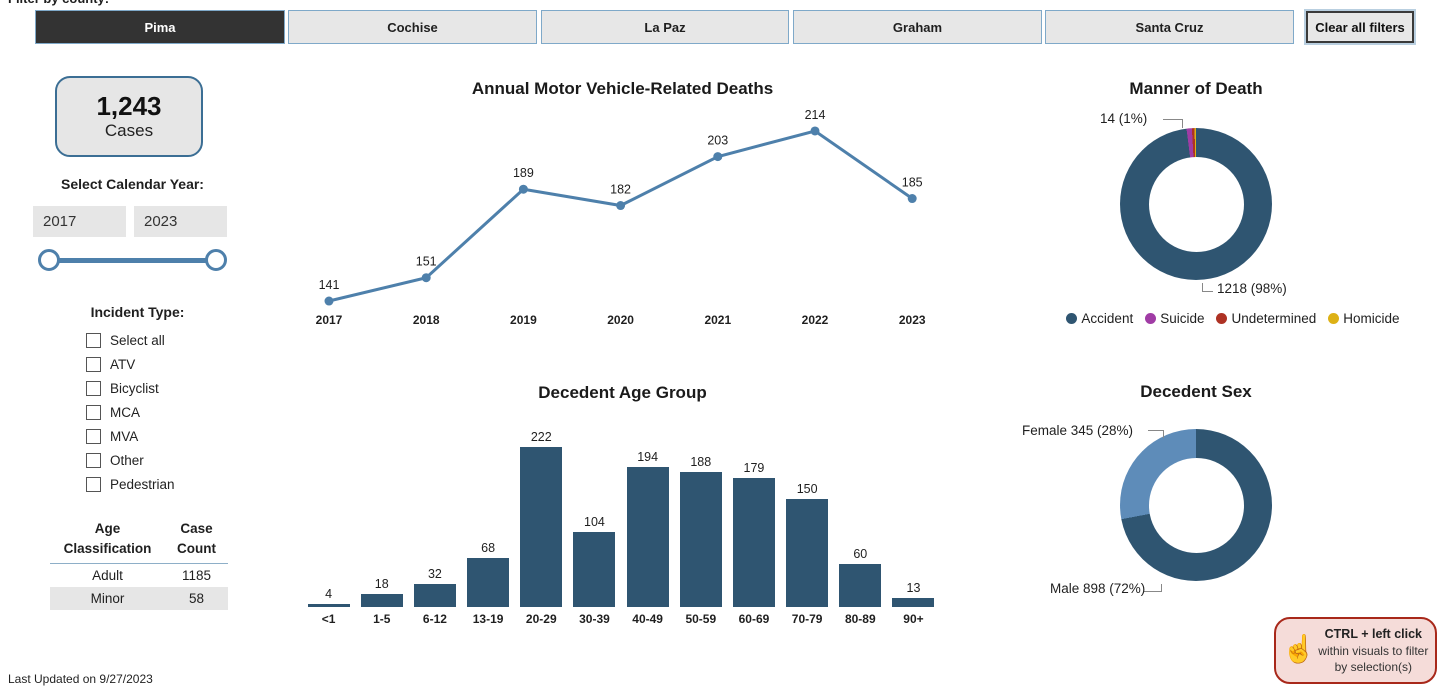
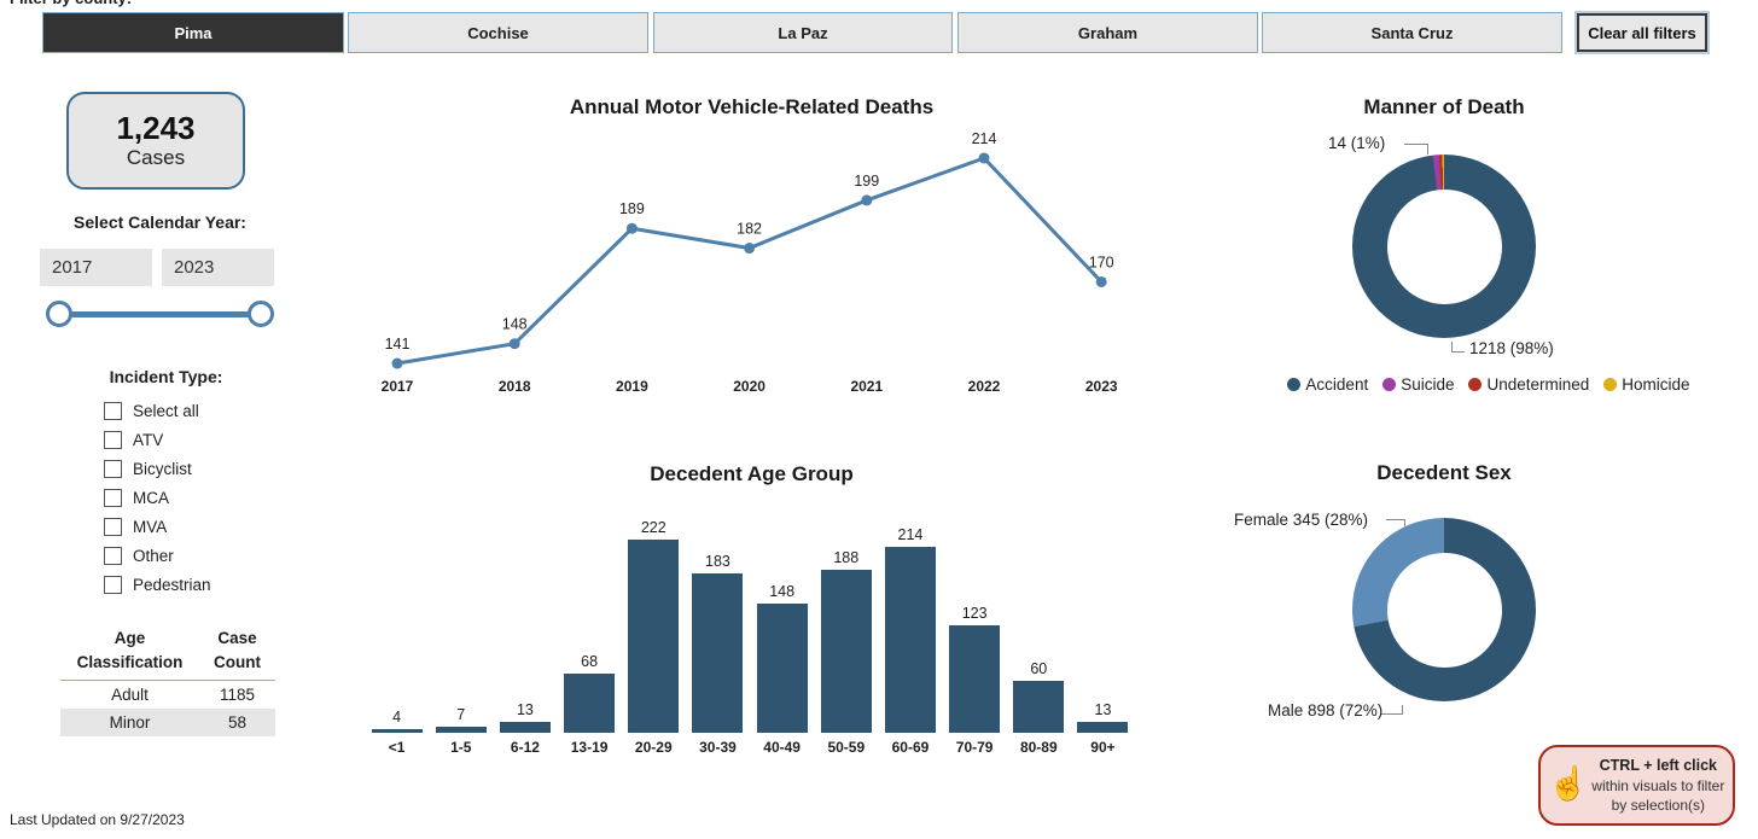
Annual Motor Vehicle-Related Deaths/2018: 151 -> 148
Annual Motor Vehicle-Related Deaths/2021: 203 -> 199
Annual Motor Vehicle-Related Deaths/2023: 185 -> 170
Decedent Age Group/1-5: 18 -> 7
Decedent Age Group/6-12: 32 -> 13
Decedent Age Group/30-39: 104 -> 183
Decedent Age Group/40-49: 194 -> 148
Decedent Age Group/60-69: 179 -> 214
Decedent Age Group/70-79: 150 -> 123
